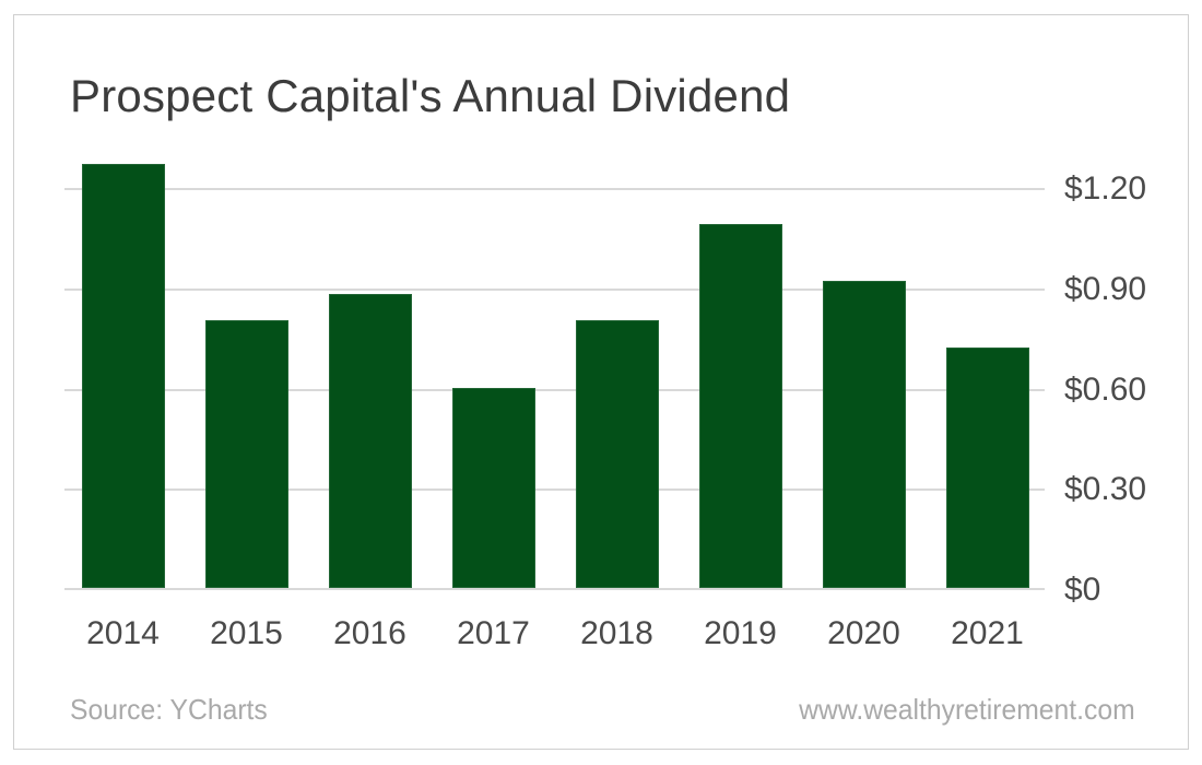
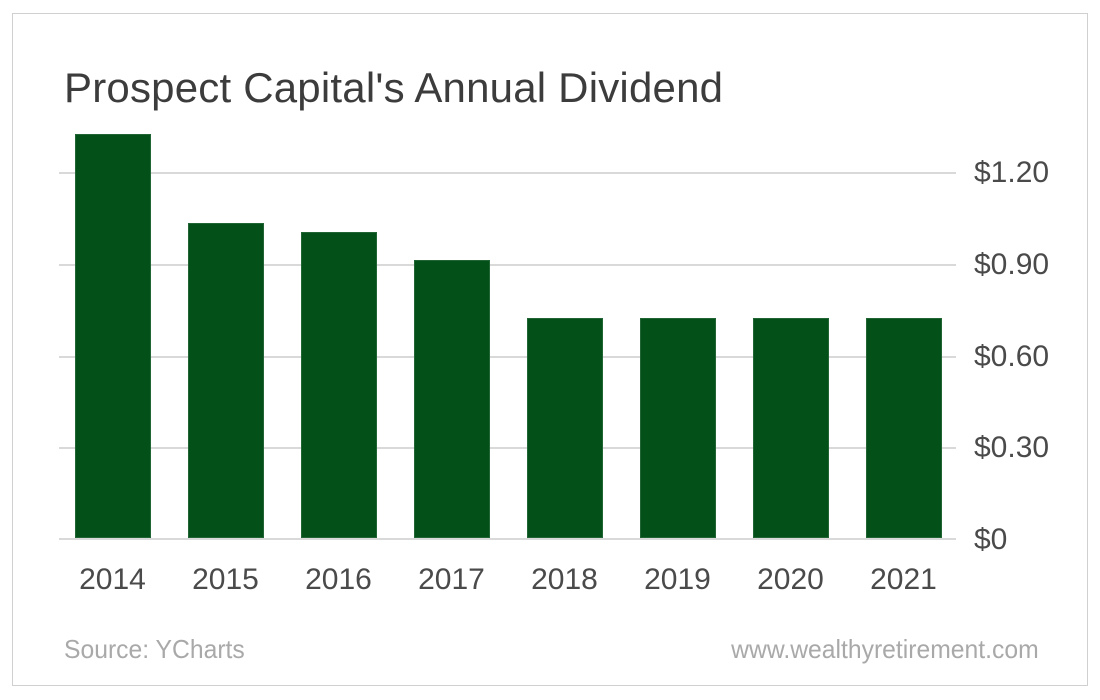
2014: $1.27 -> $1.32
2015: $0.80 -> $1.03
2016: $0.88 -> $1.00
2017: $0.60 -> $0.91
2018: $0.80 -> $0.72
2019: $1.09 -> $0.72
2020: $0.92 -> $0.72
